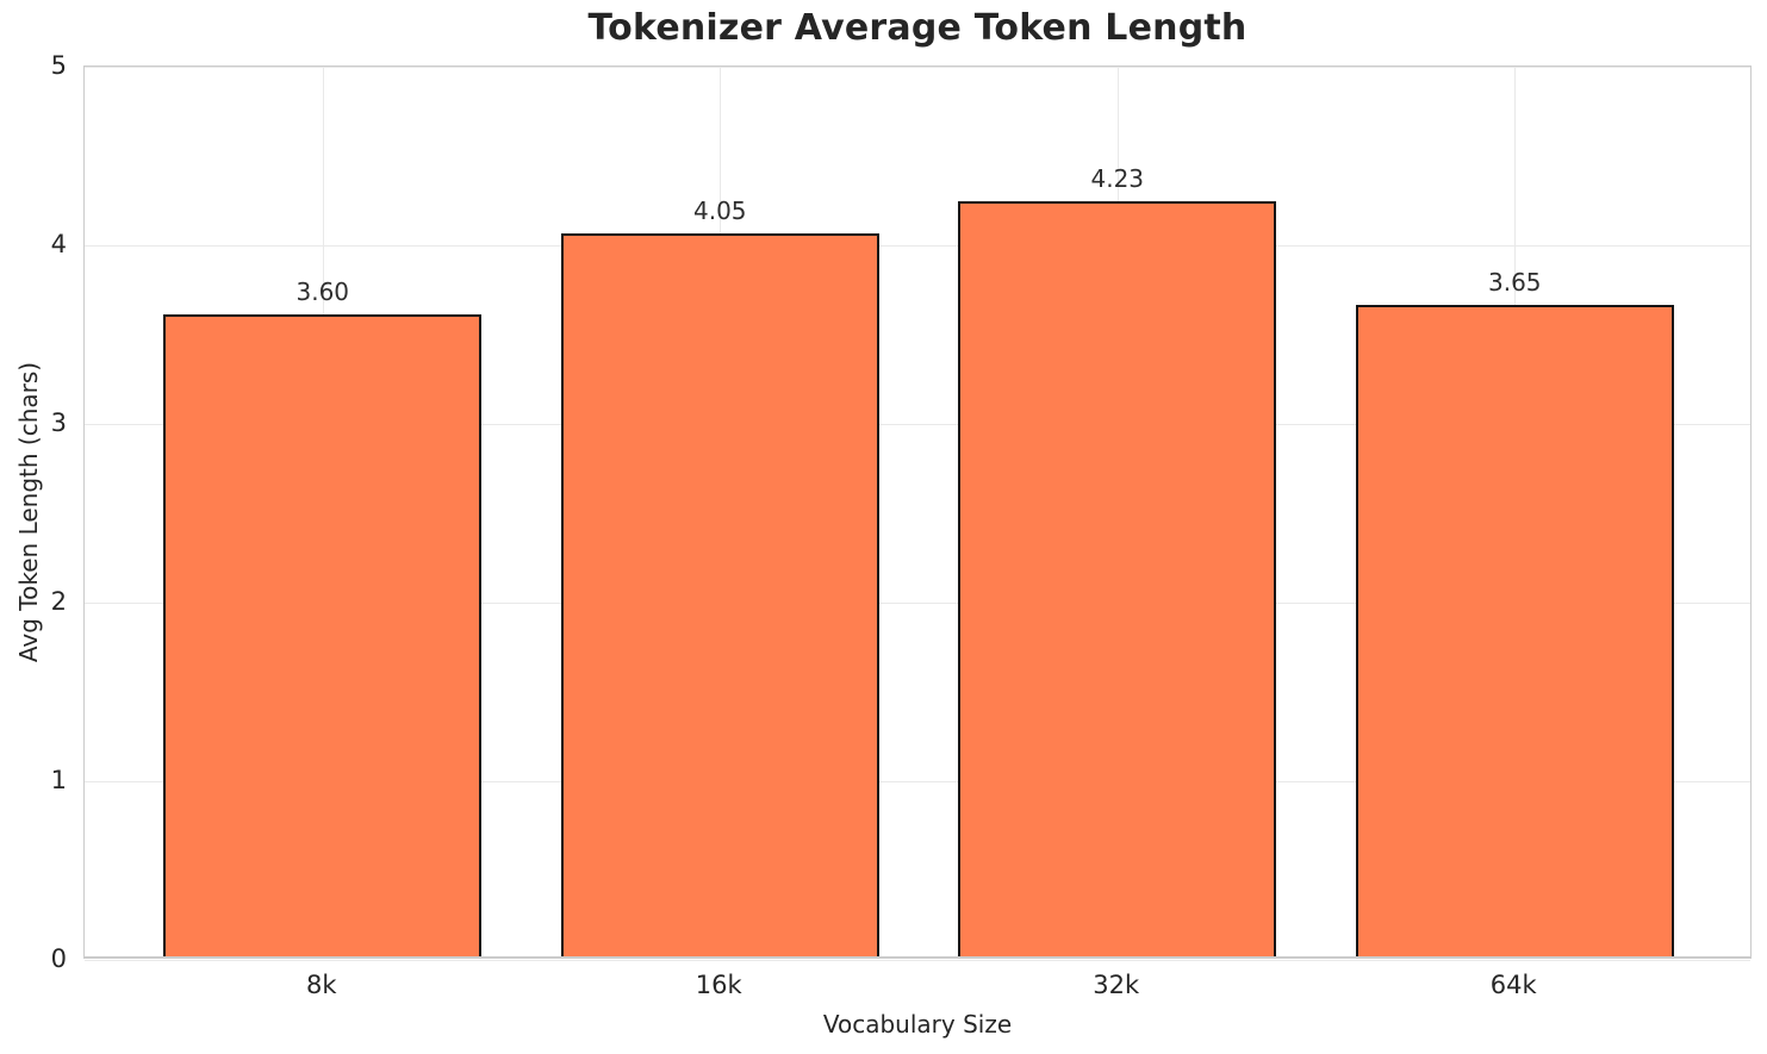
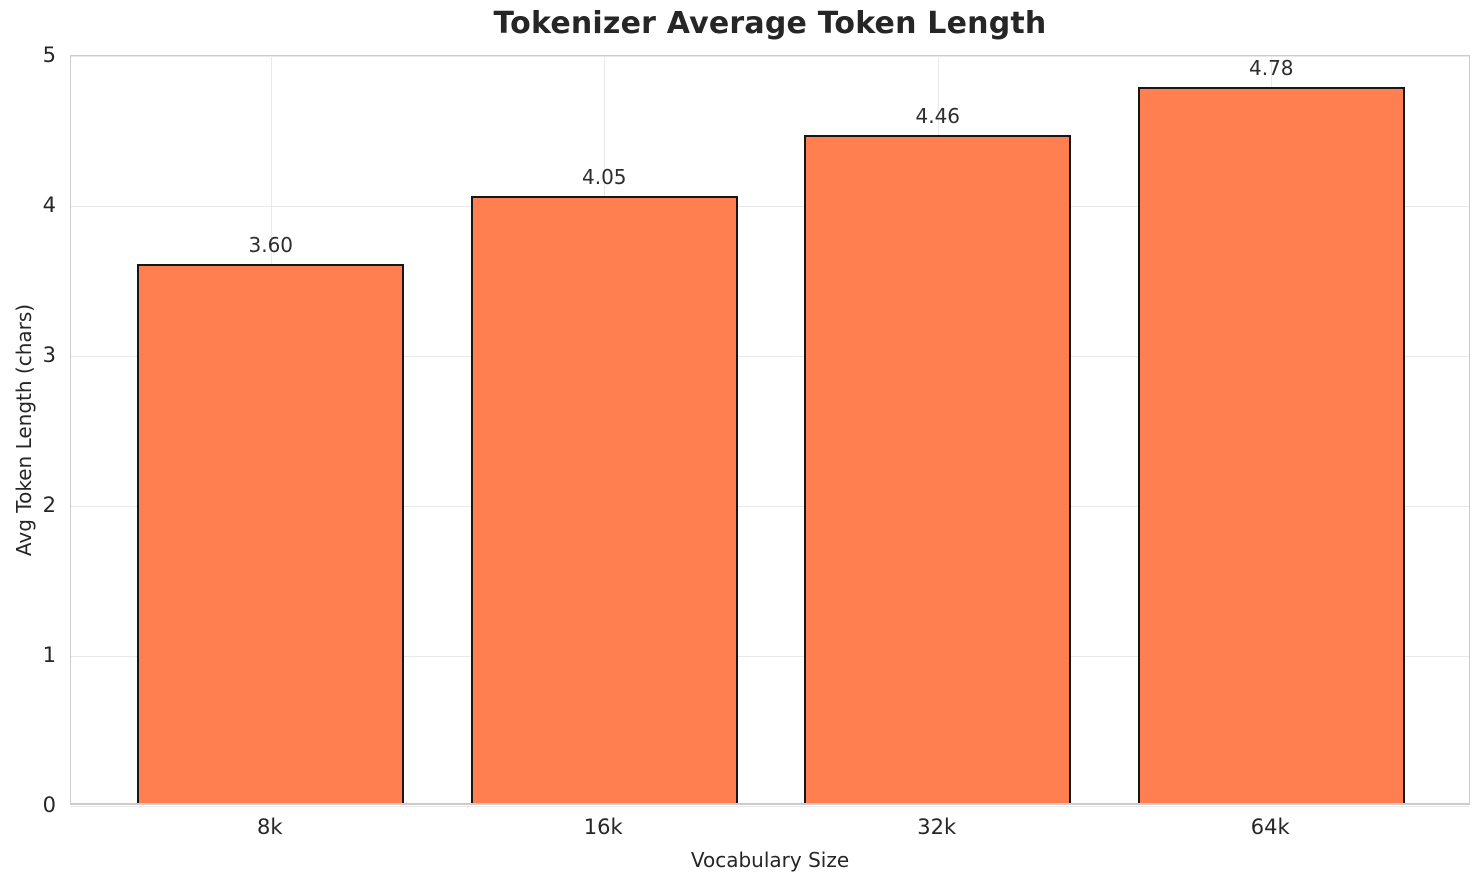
32k: 4.23 -> 4.46
64k: 3.65 -> 4.78
